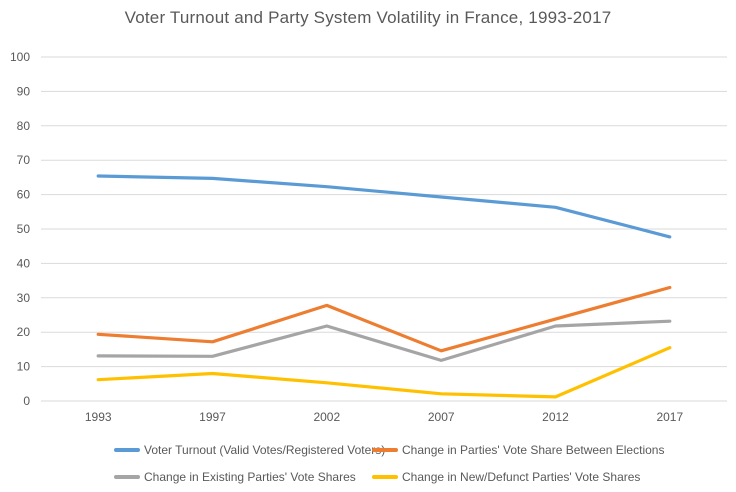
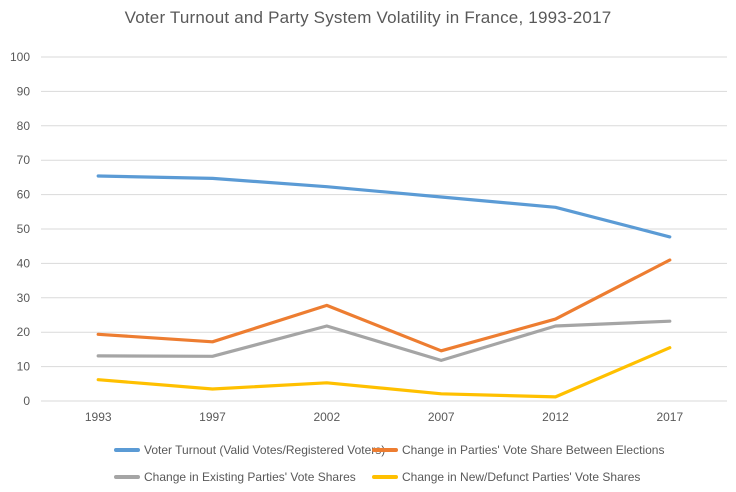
Change in New/Defunct Parties' Vote Shares/1997: 8 -> 4
Change in Parties' Vote Share Between Elections/2017: 33 -> 41
